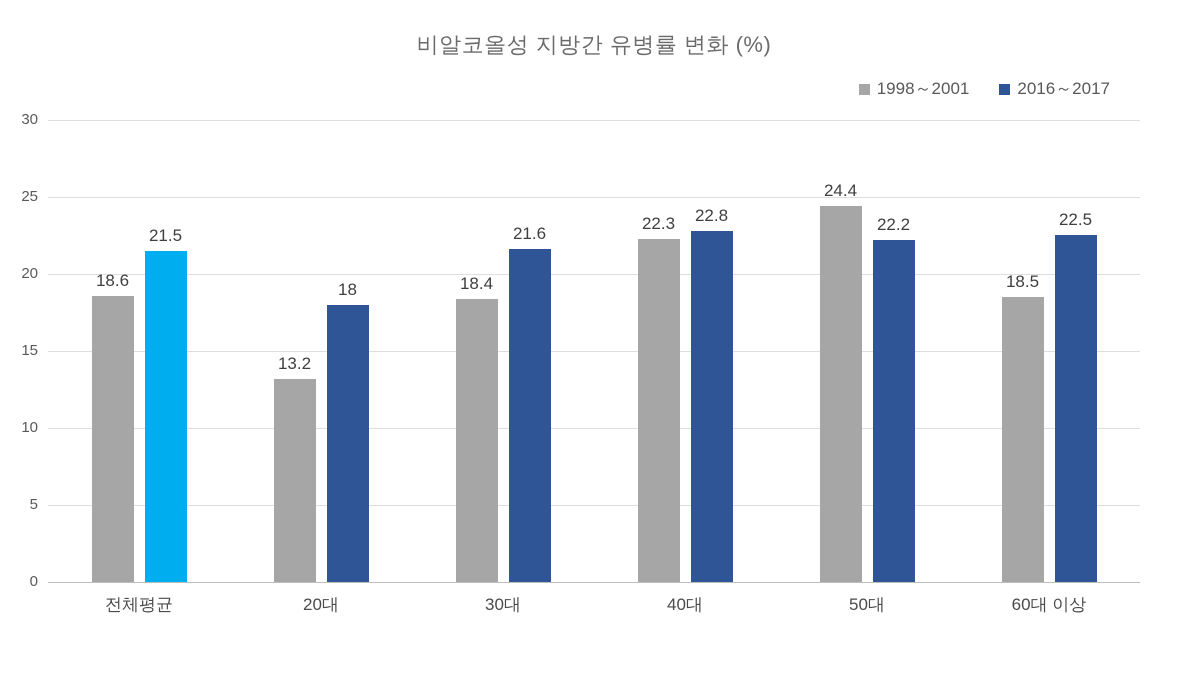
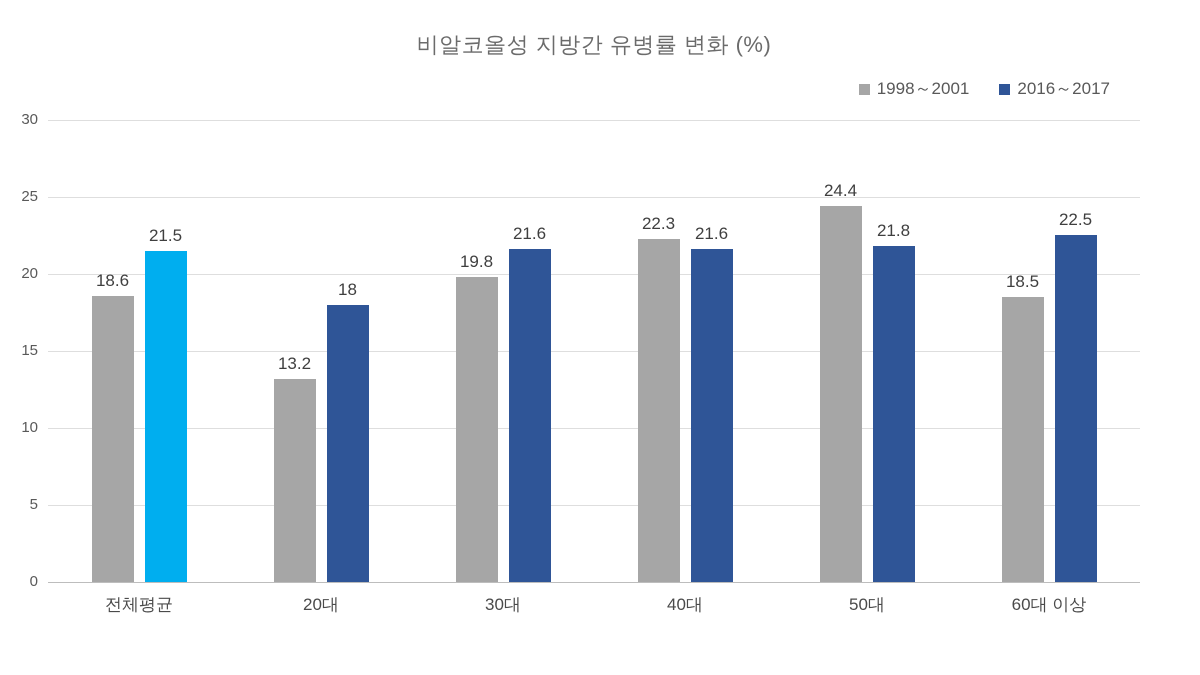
1998～2001/30대: 18.4 -> 19.8
2016～2017/40대: 22.8 -> 21.6
2016～2017/50대: 22.2 -> 21.8
